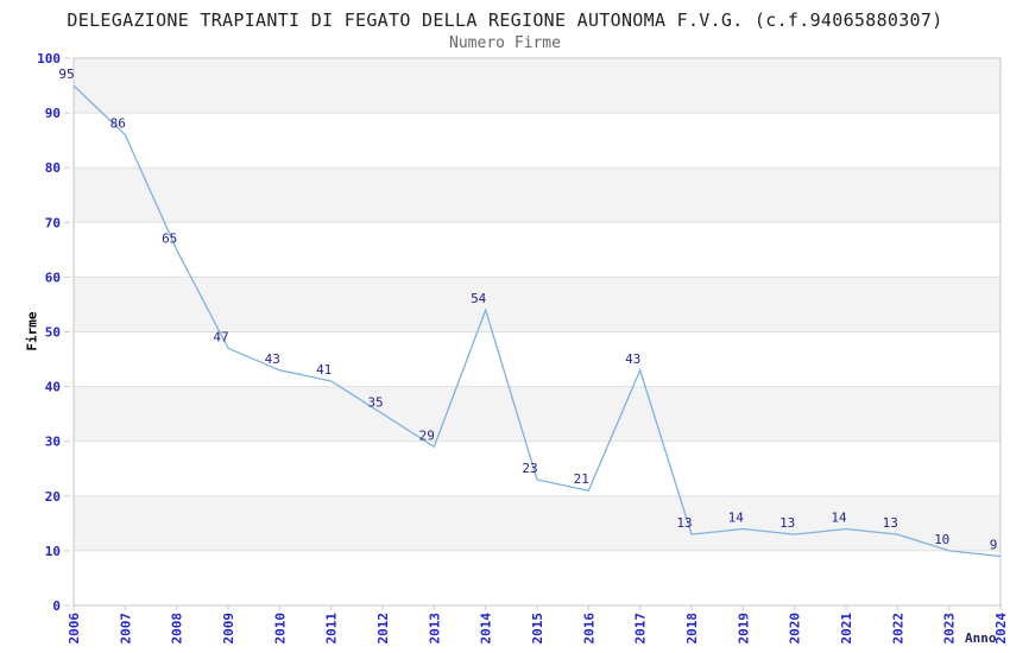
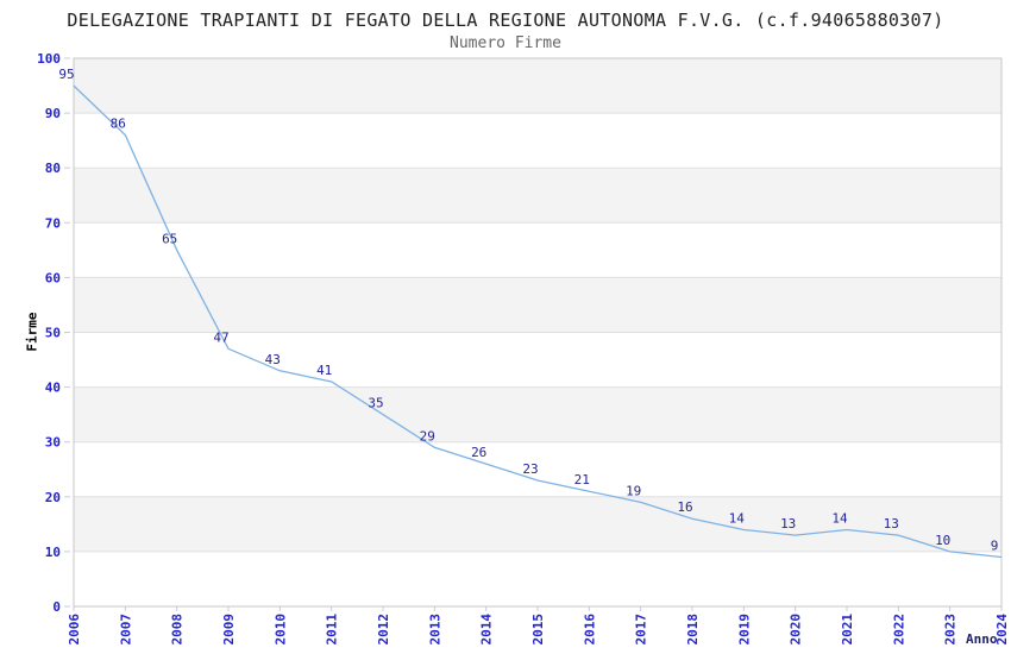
2014: 54 -> 26
2017: 43 -> 19
2018: 13 -> 16
